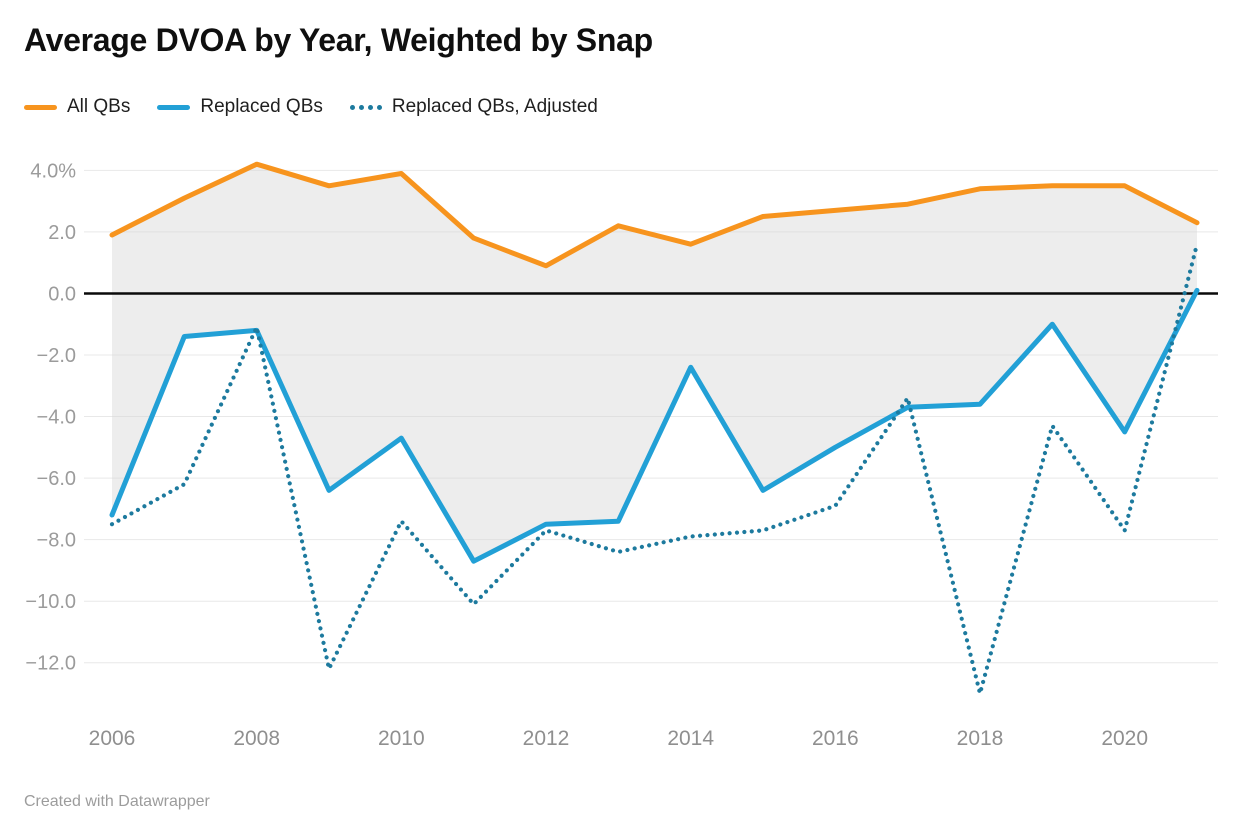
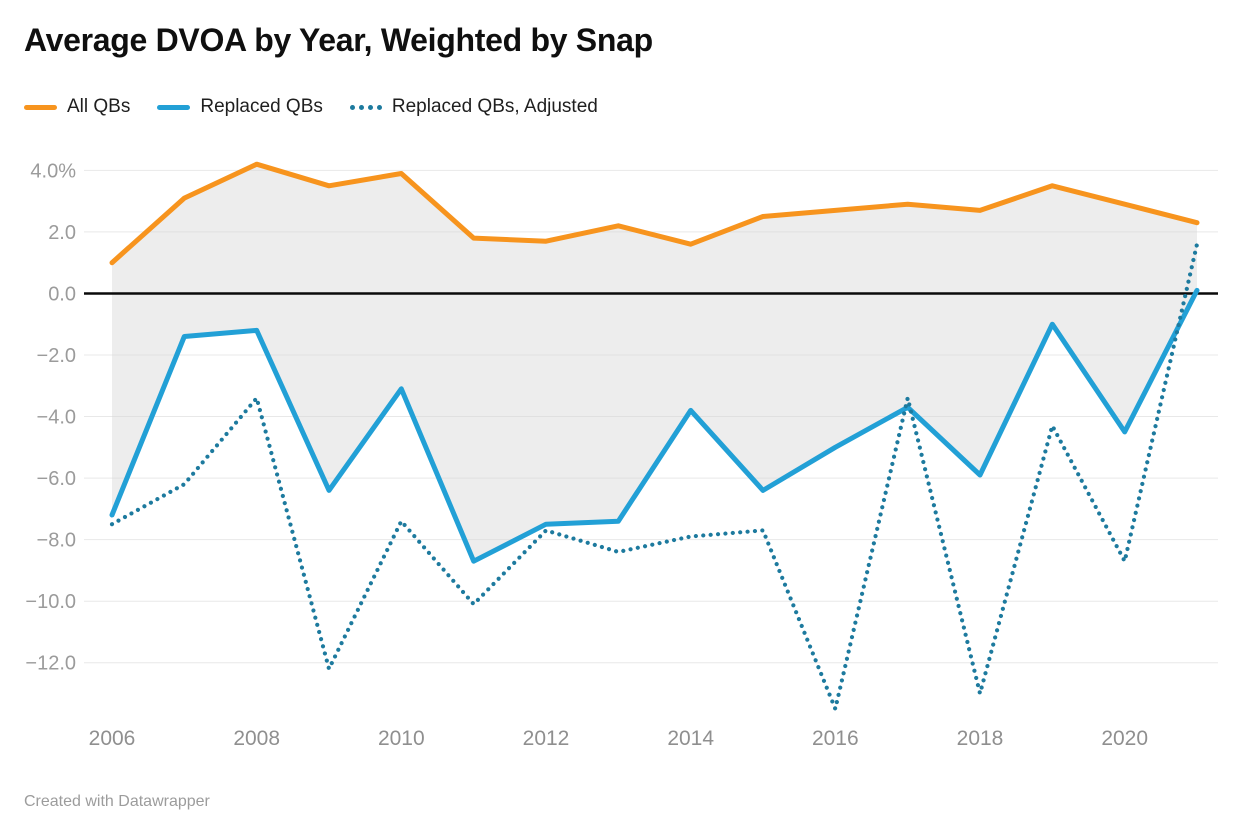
All QBs/2006: 1.9% -> 1.0%
Replaced QBs, Adjusted/2008: -1.1% -> -3.4%
Replaced QBs/2010: -4.7% -> -3.1%
All QBs/2012: 0.9% -> 1.7%
Replaced QBs/2014: -2.4% -> -3.8%
Replaced QBs, Adjusted/2016: -6.9% -> -13.5%
All QBs/2018: 3.4% -> 2.7%
Replaced QBs/2018: -3.6% -> -5.9%
All QBs/2020: 3.5% -> 2.9%
Replaced QBs, Adjusted/2020: -7.7% -> -8.7%
